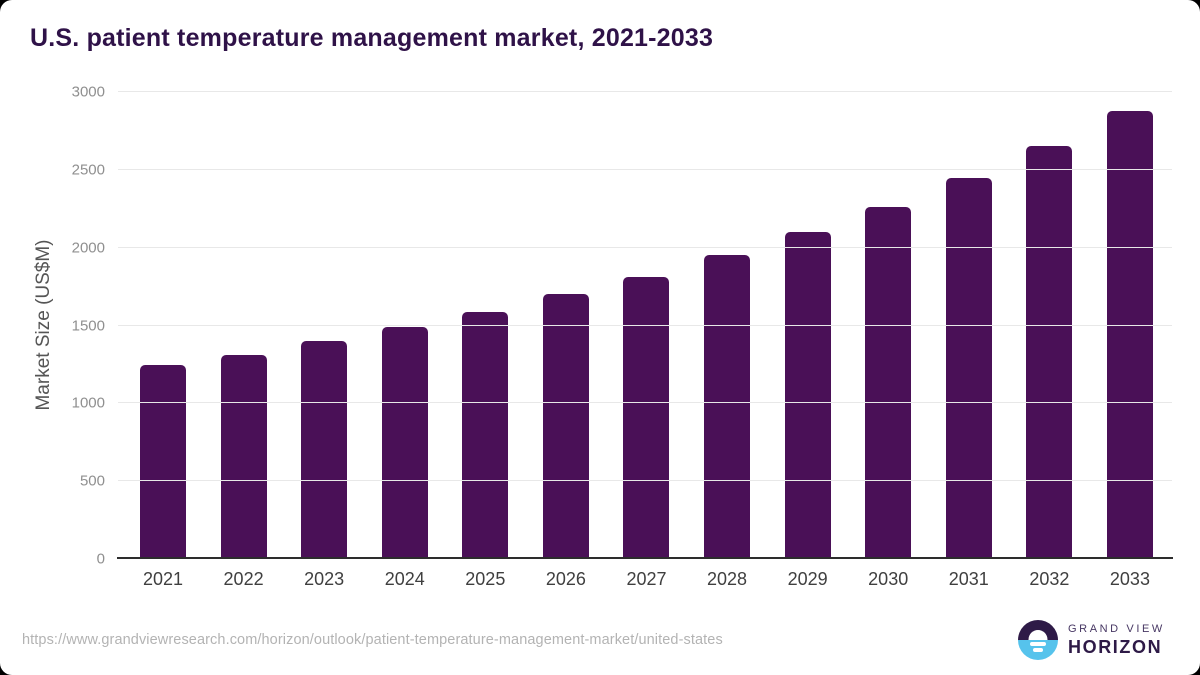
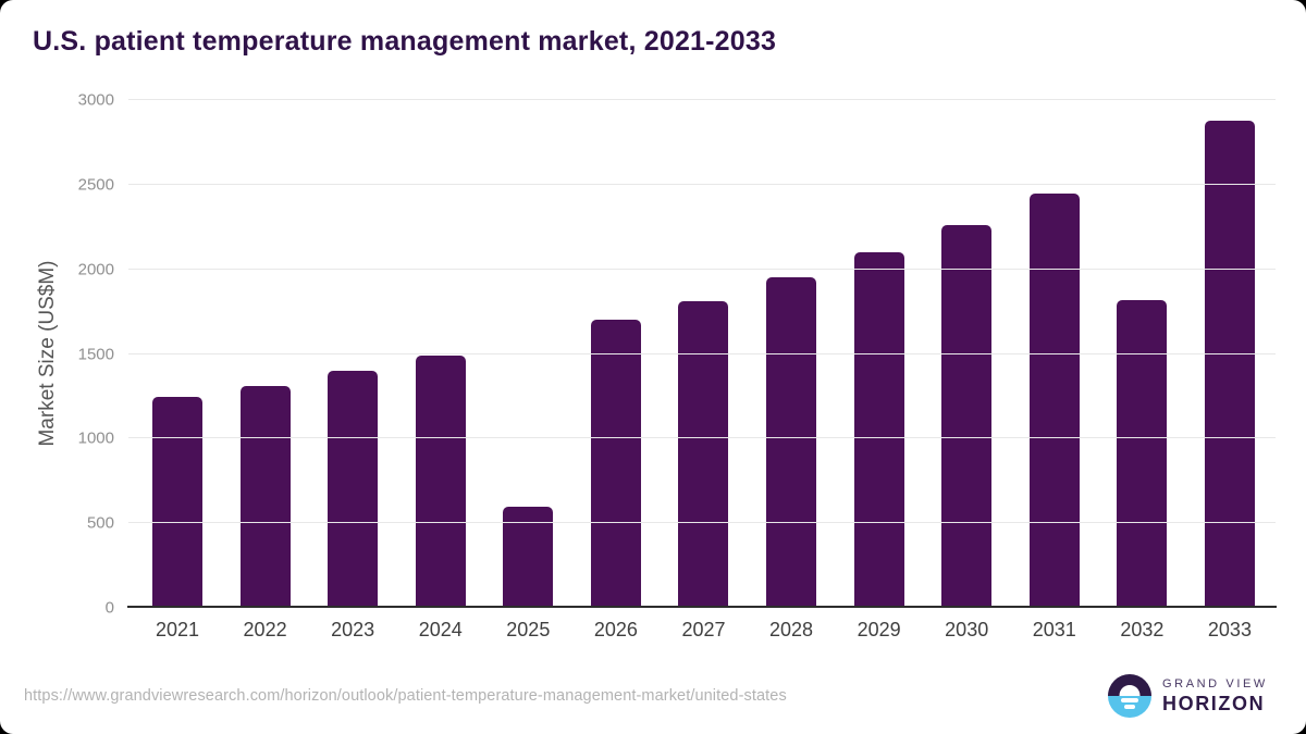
2025: 1590 -> 600
2032: 2650 -> 1820
